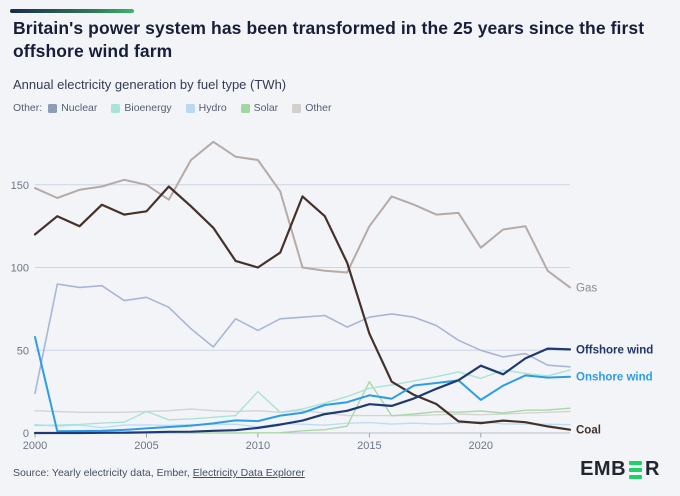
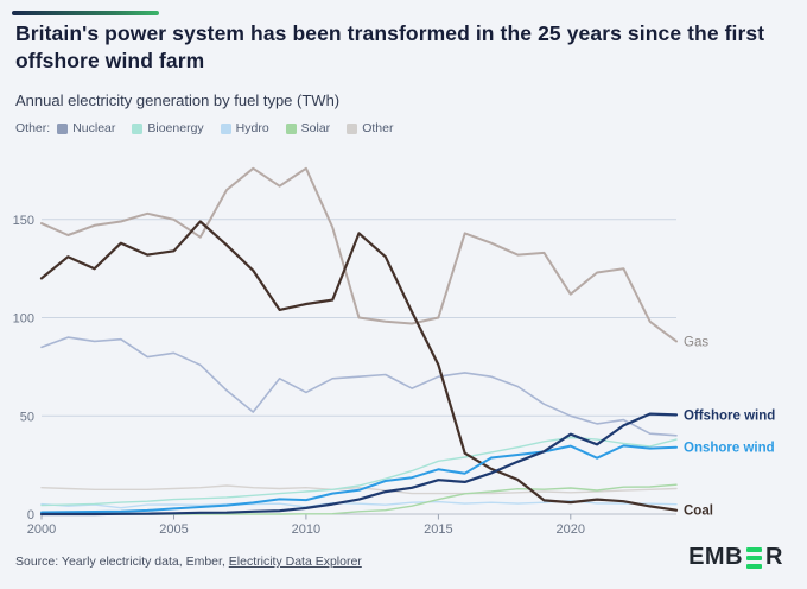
Nuclear/2000: 24 -> 85
Onshore wind/2000: 58 -> 1
Bioenergy/2005: 13 -> 8
Bioenergy/2010: 25 -> 12
Gas/2010: 165 -> 176
Coal/2010: 100 -> 107
Solar/2015: 31 -> 8
Gas/2015: 125 -> 100
Coal/2015: 60 -> 76
Bioenergy/2020: 33 -> 39
Onshore wind/2020: 20 -> 35
